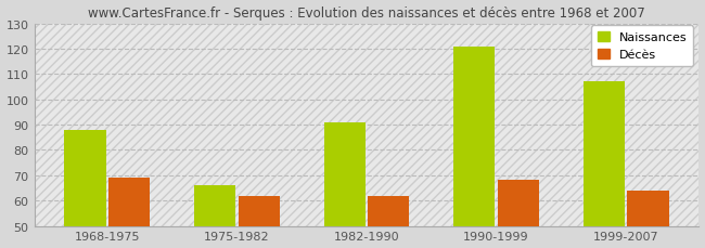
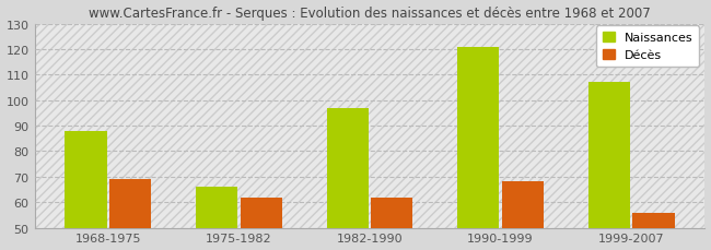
Naissances/1982-1990: 91 -> 97
Décès/1999-2007: 64 -> 56
